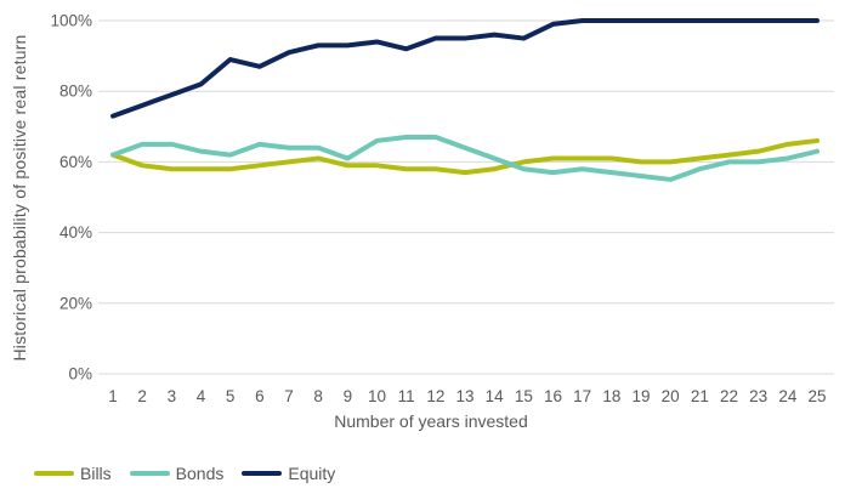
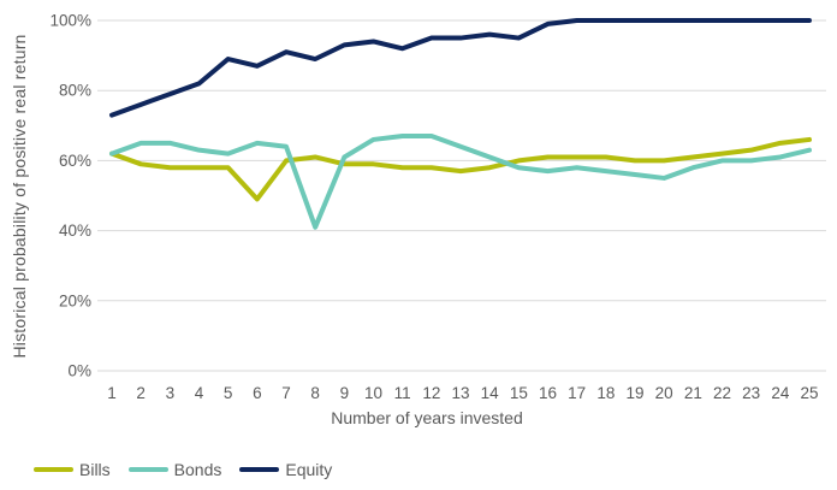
Bills/6: 59% -> 49%
Bonds/8: 64% -> 41%
Equity/8: 93% -> 89%
